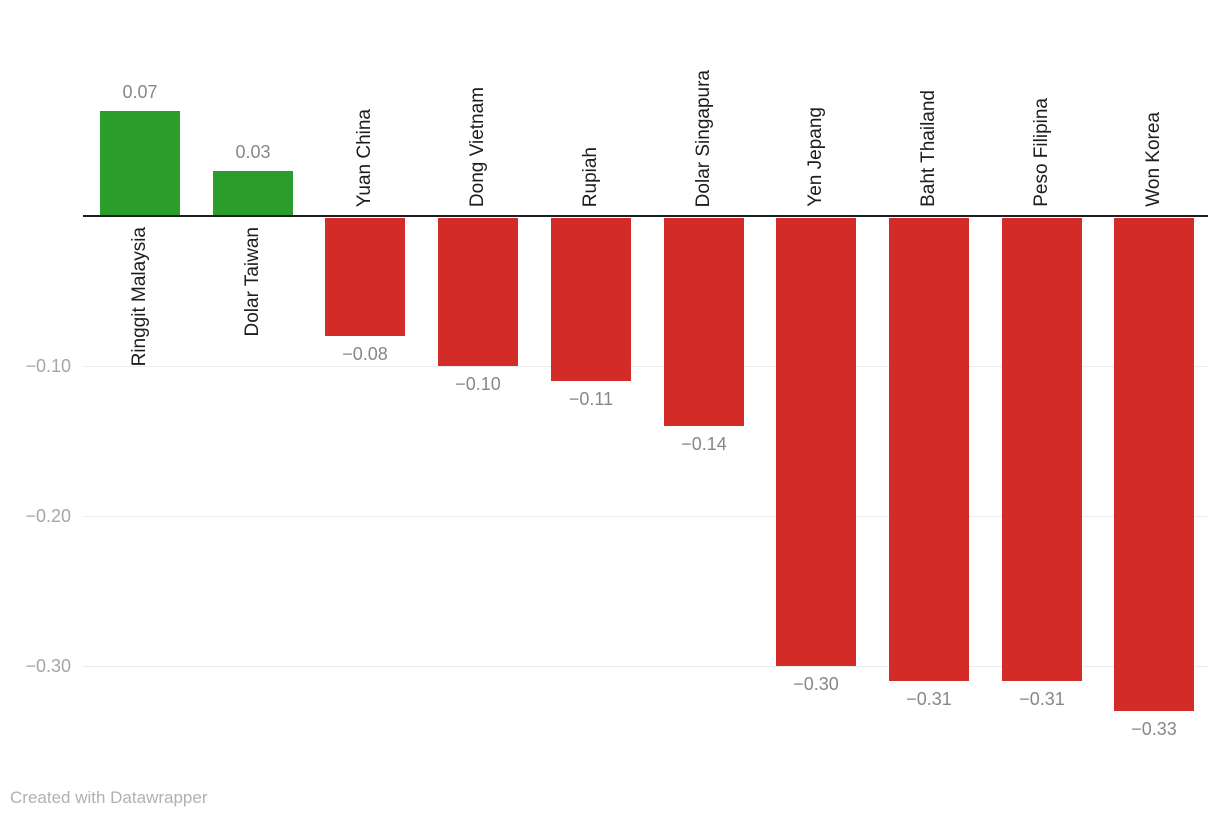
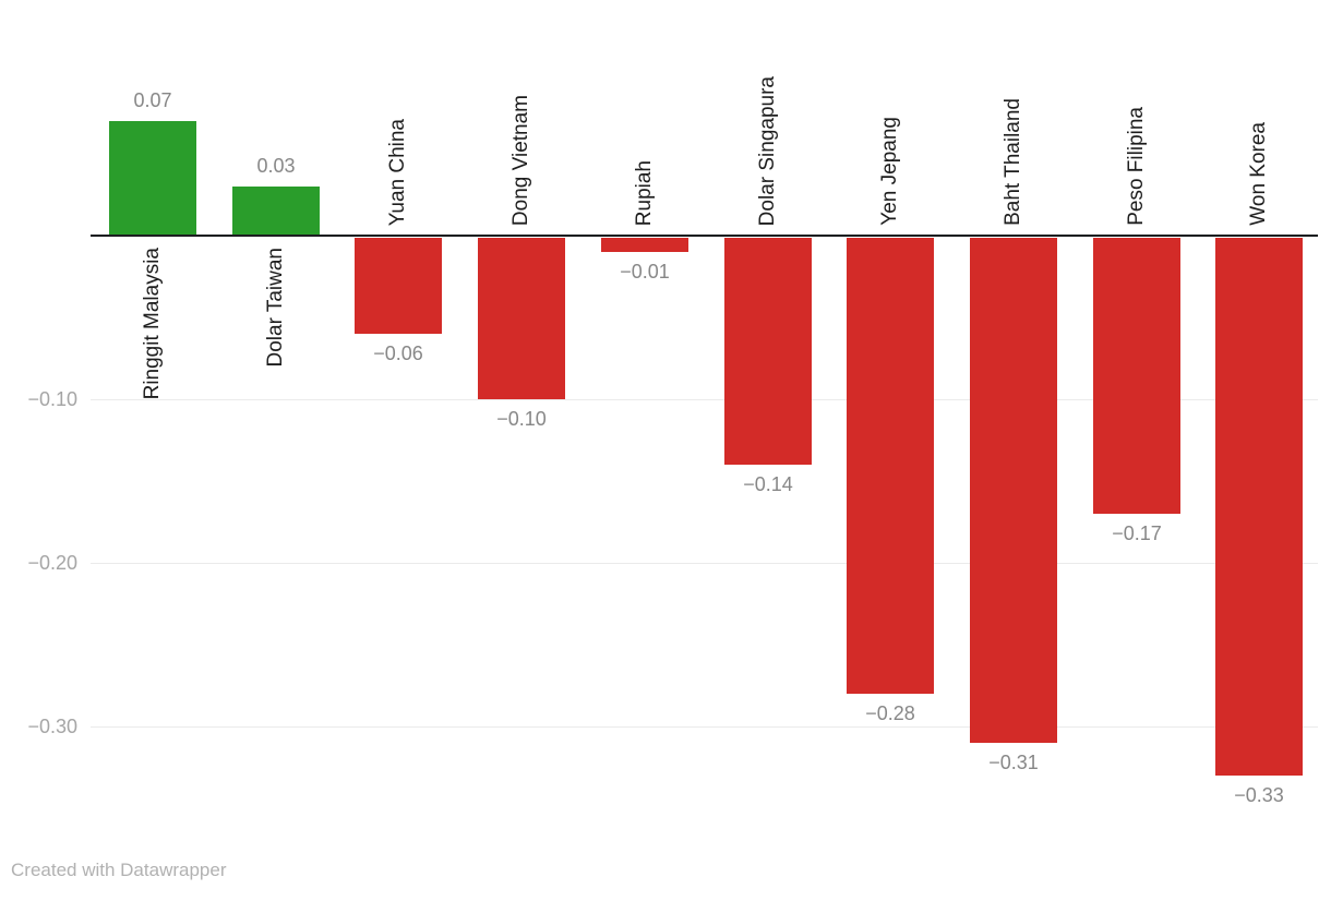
Yuan China: −0.08 -> −0.06
Rupiah: −0.11 -> −0.01
Yen Jepang: −0.30 -> −0.28
Peso Filipina: −0.31 -> −0.17
